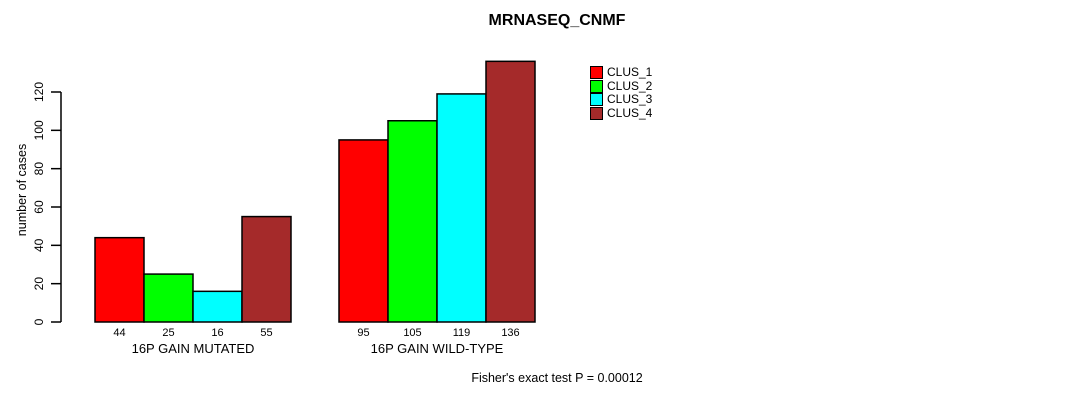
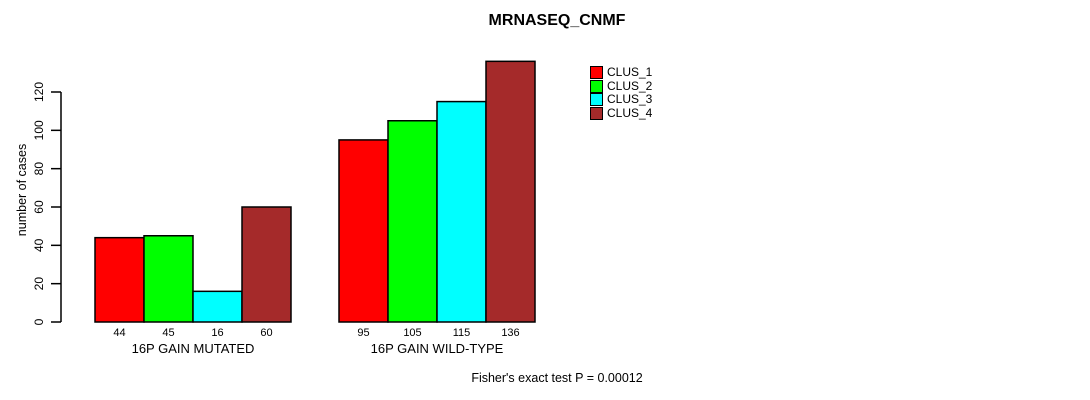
CLUS_2/16P GAIN MUTATED: 25 -> 45
CLUS_4/16P GAIN MUTATED: 55 -> 60
CLUS_3/16P GAIN WILD-TYPE: 119 -> 115
